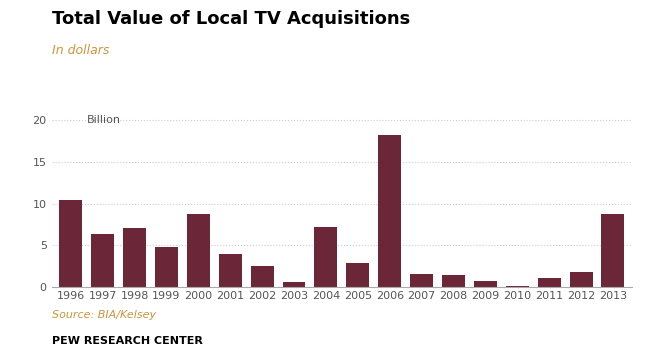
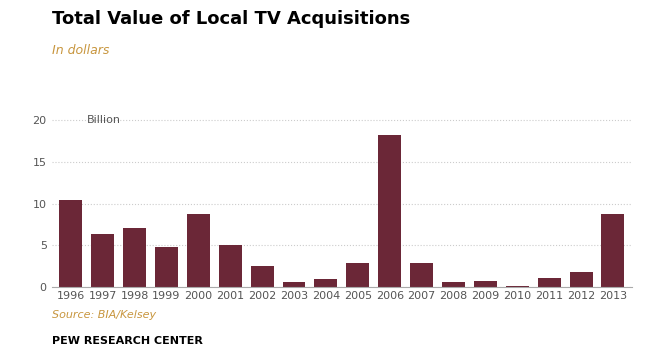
2001: 4.0 -> 5.0
2004: 7.2 -> 1.0
2007: 1.6 -> 2.9
2008: 1.4 -> 0.6
